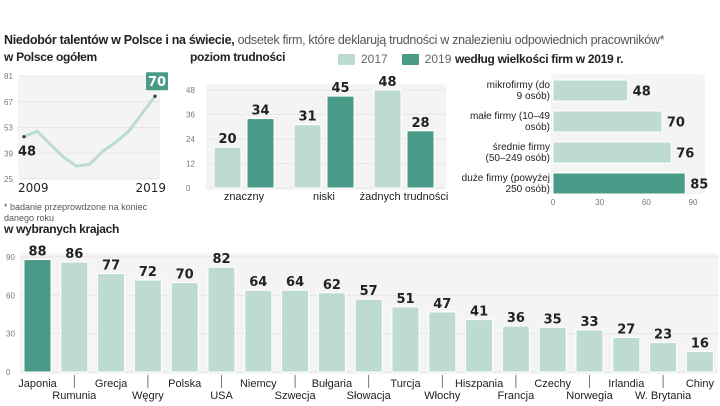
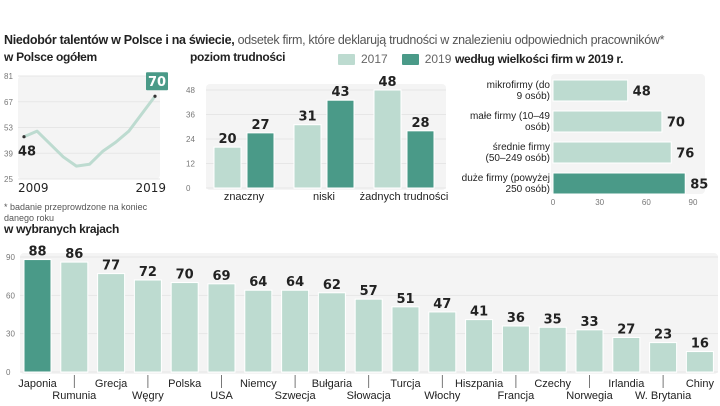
poziom trudności/2019/znaczny: 34 -> 27
poziom trudności/2019/niski: 45 -> 43
w wybranych krajach/USA: 82 -> 69
